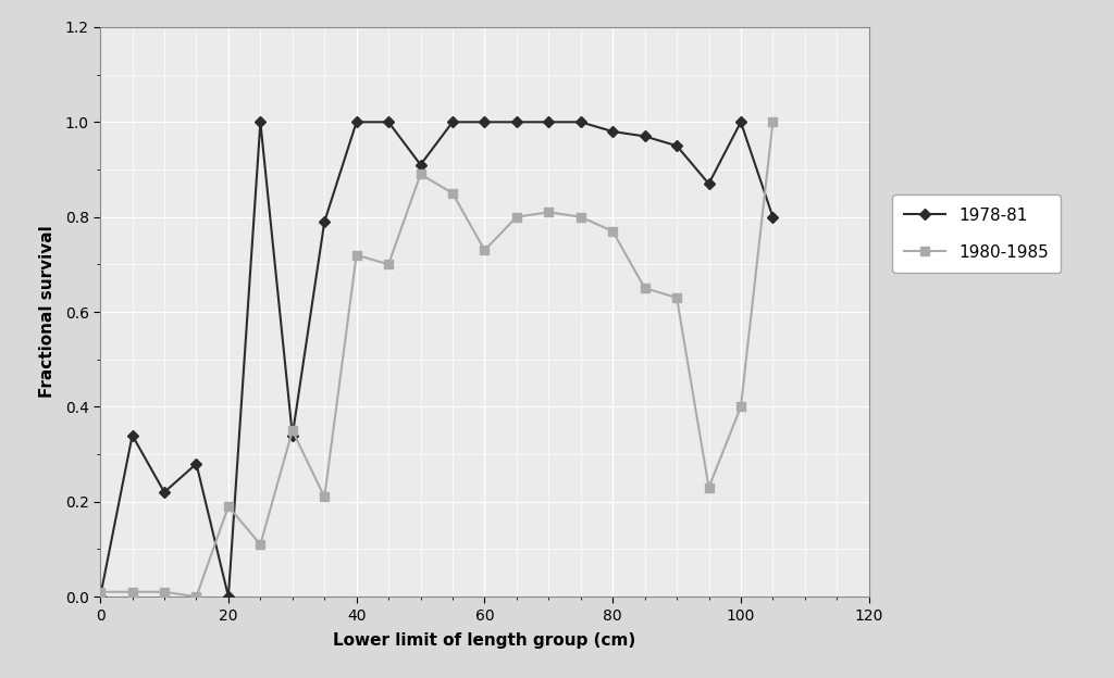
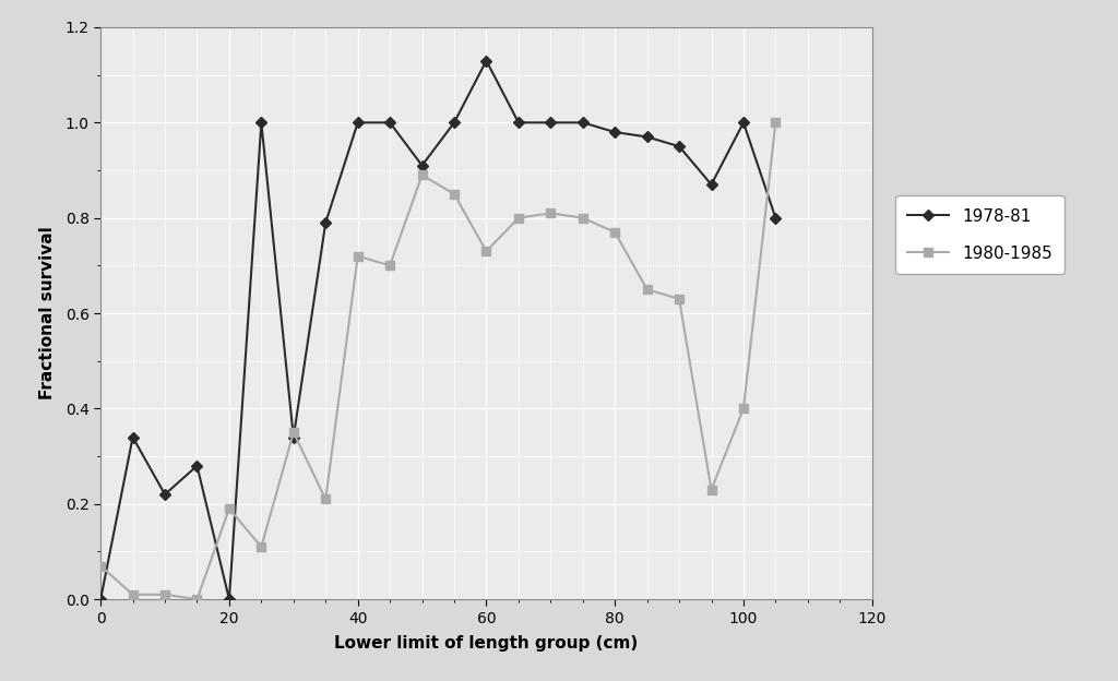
1980-1985/0: 0.01 -> 0.07
1978-81/60: 1.00 -> 1.13
